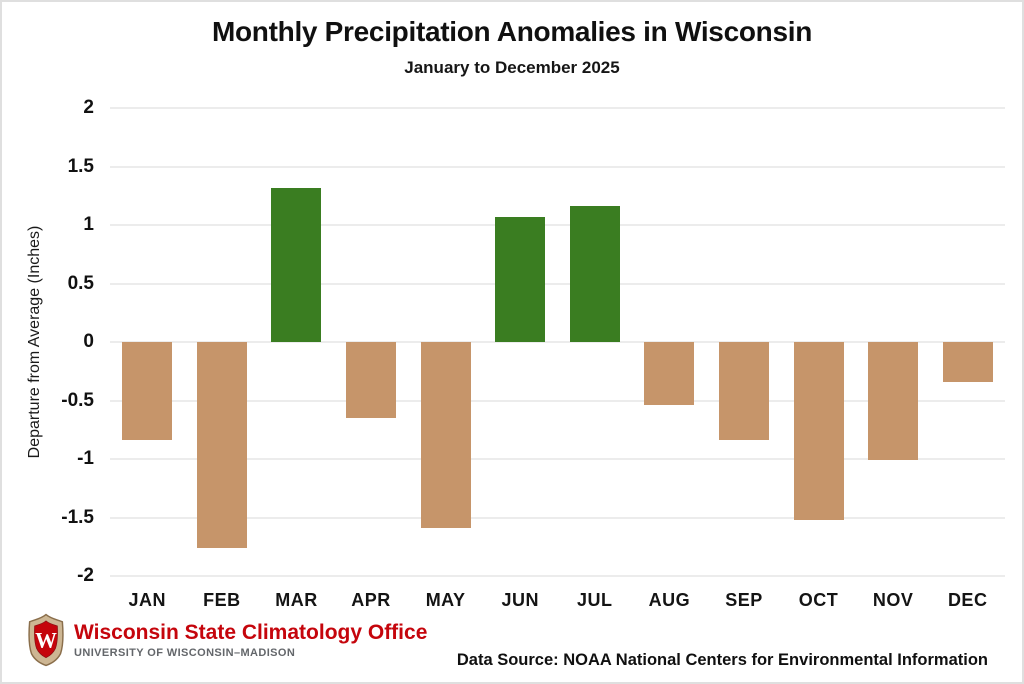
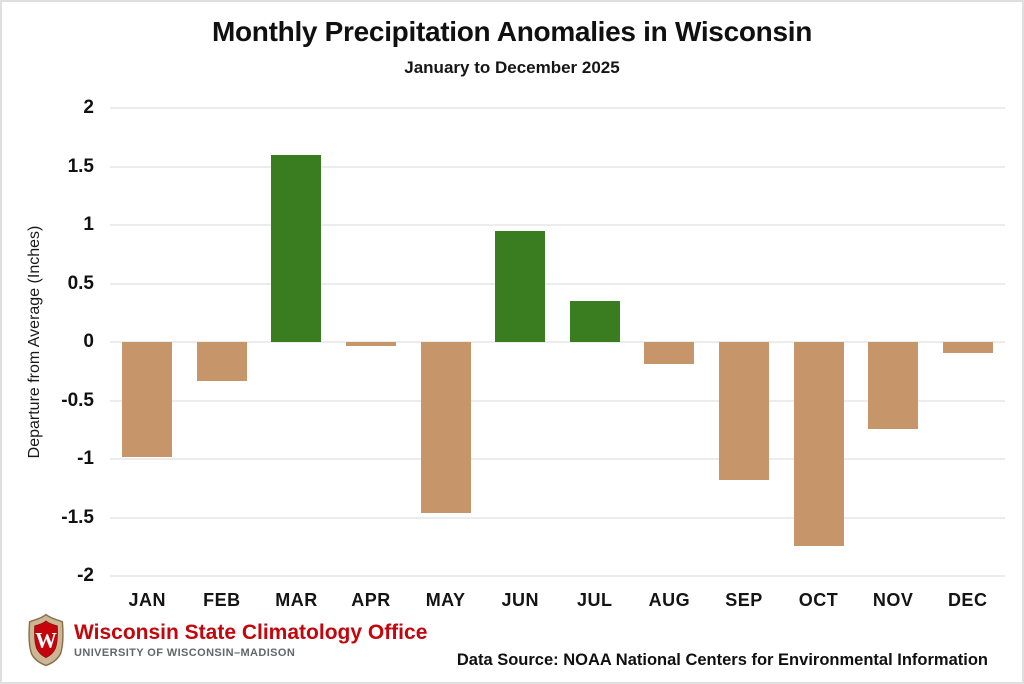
JAN: -0.84 -> -0.98
FEB: -1.76 -> -0.33
MAR: 1.32 -> 1.60
APR: -0.65 -> -0.03
MAY: -1.59 -> -1.46
JUN: 1.07 -> 0.95
JUL: 1.16 -> 0.35
AUG: -0.54 -> -0.19
SEP: -0.84 -> -1.18
OCT: -1.52 -> -1.74
NOV: -1.01 -> -0.74
DEC: -0.34 -> -0.09
